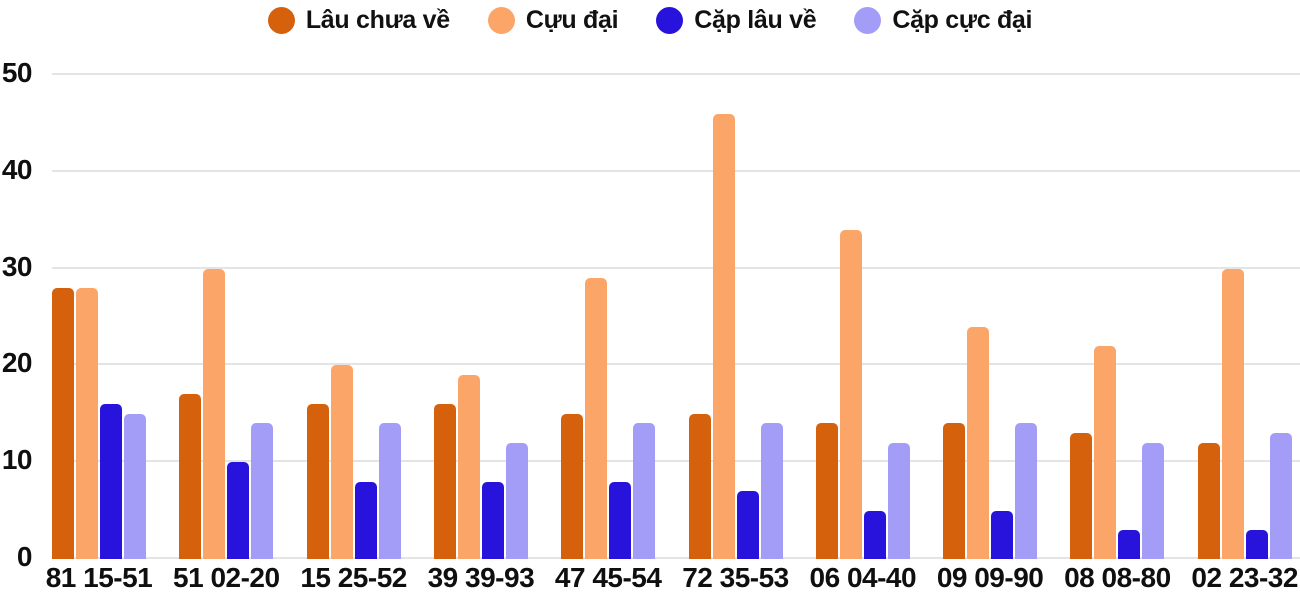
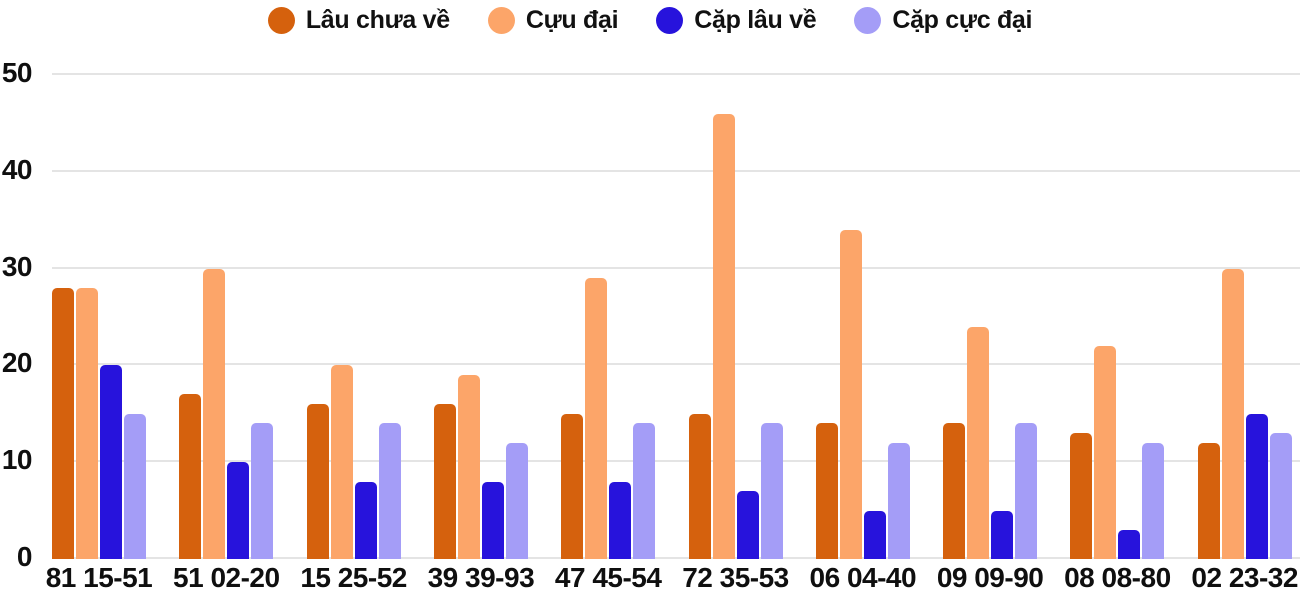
Cặp lâu về/81 15-51: 16 -> 20
Cặp lâu về/02 23-32: 3 -> 15
